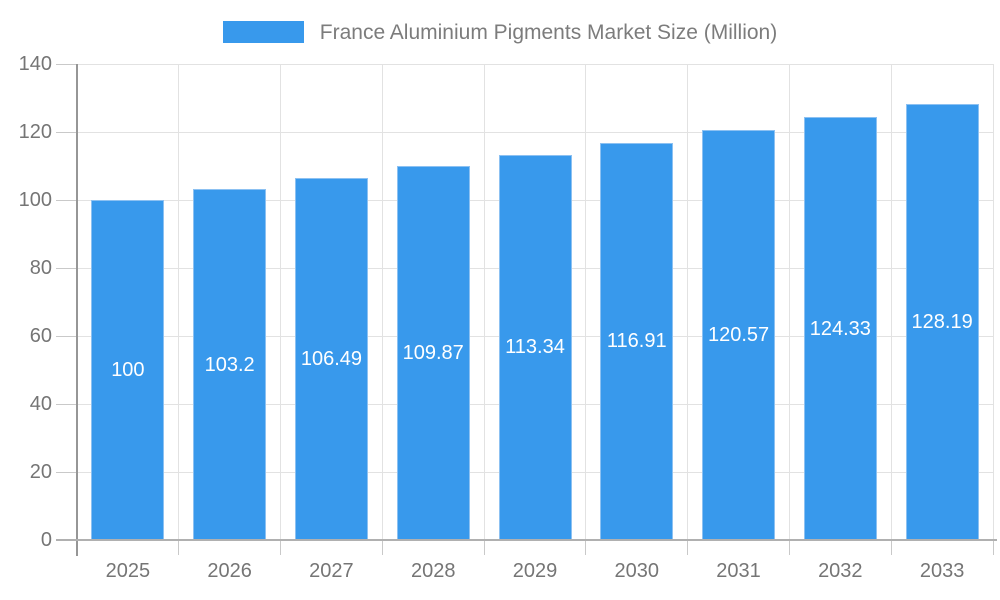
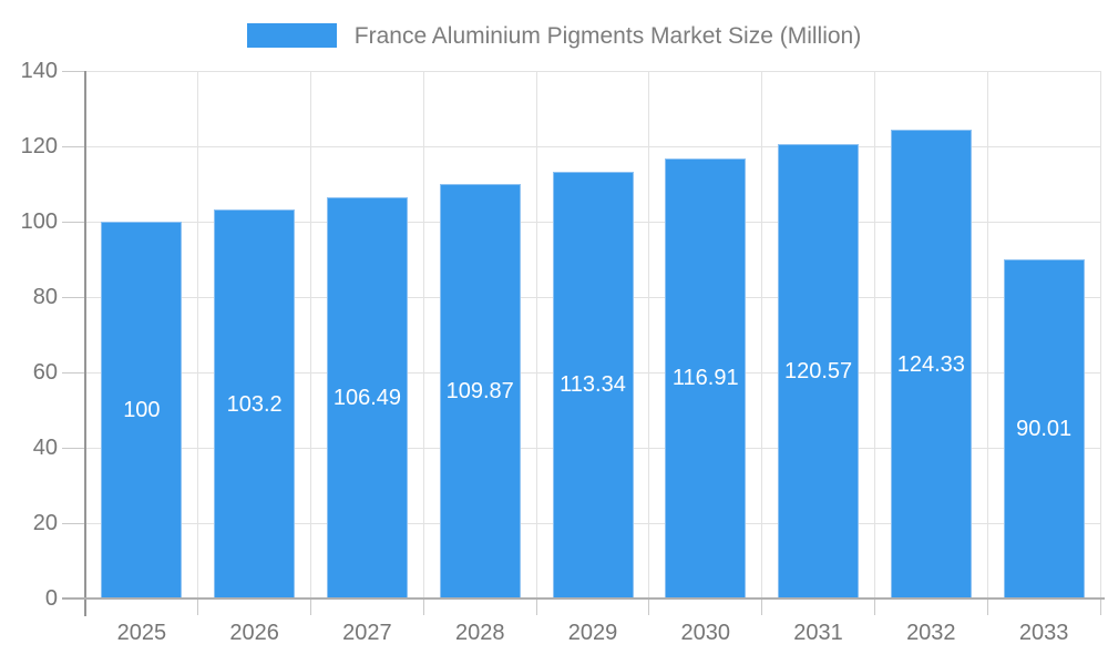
2033: 128.19 -> 90.01
